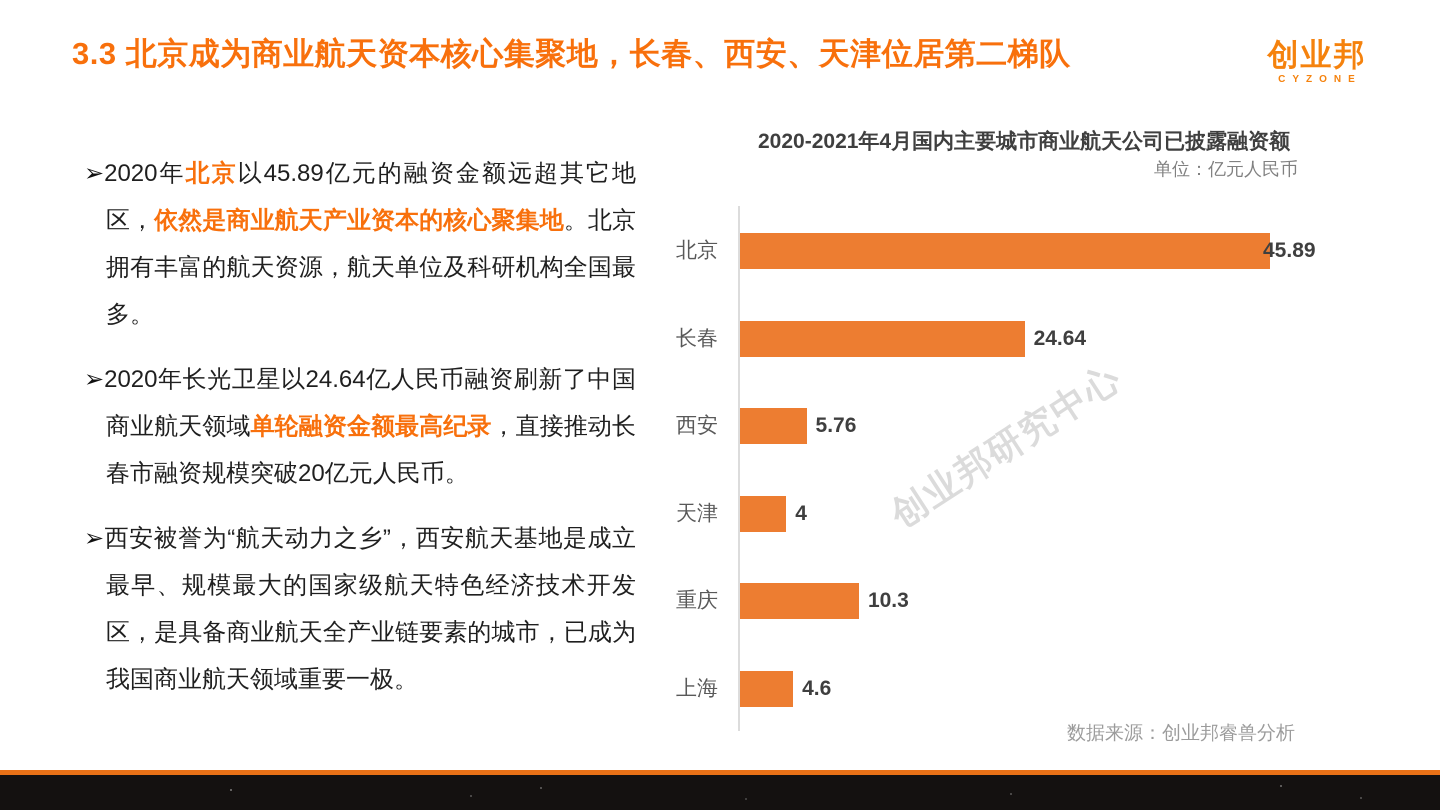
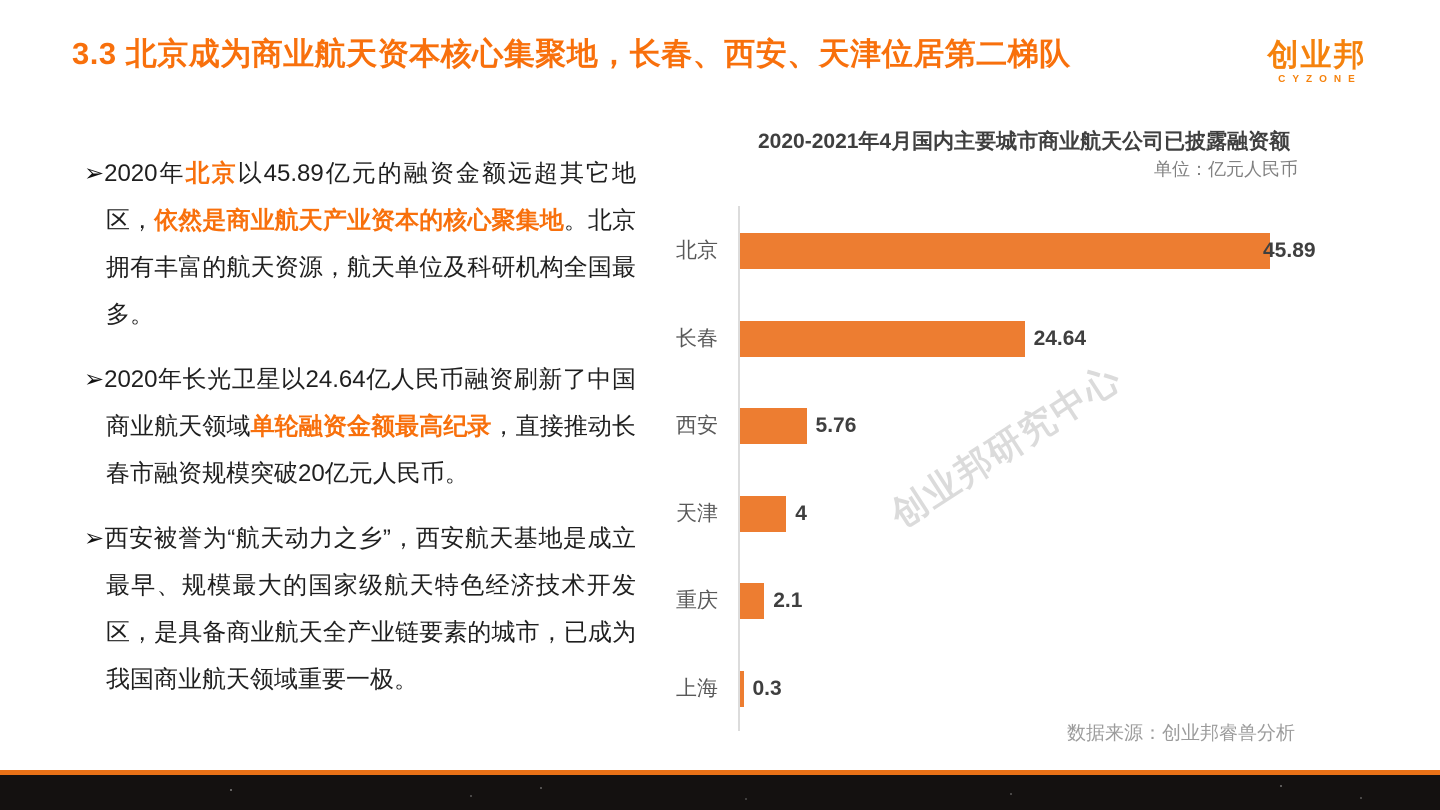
重庆: 10.3 -> 2.1
上海: 4.6 -> 0.3
